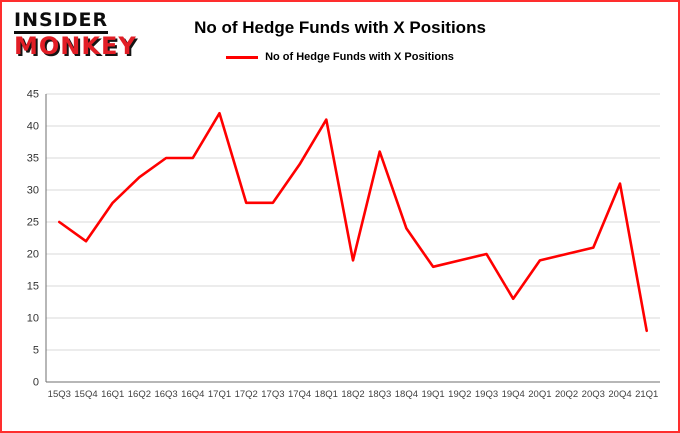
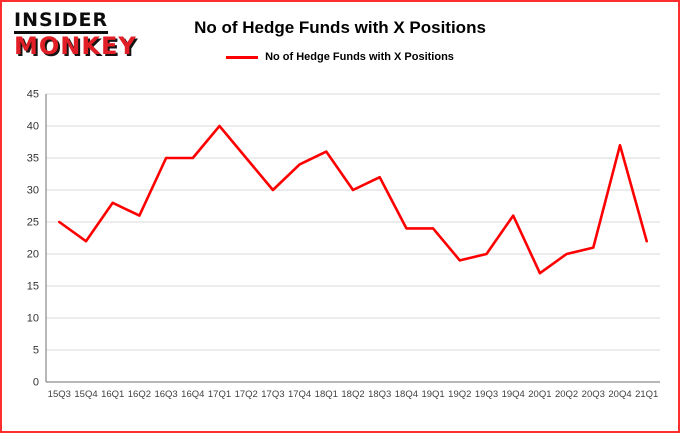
16Q2: 32 -> 26
17Q1: 42 -> 40
17Q2: 28 -> 35
17Q3: 28 -> 30
18Q1: 41 -> 36
18Q2: 19 -> 30
18Q3: 36 -> 32
19Q1: 18 -> 24
19Q4: 13 -> 26
20Q1: 19 -> 17
20Q4: 31 -> 37
21Q1: 8 -> 22
